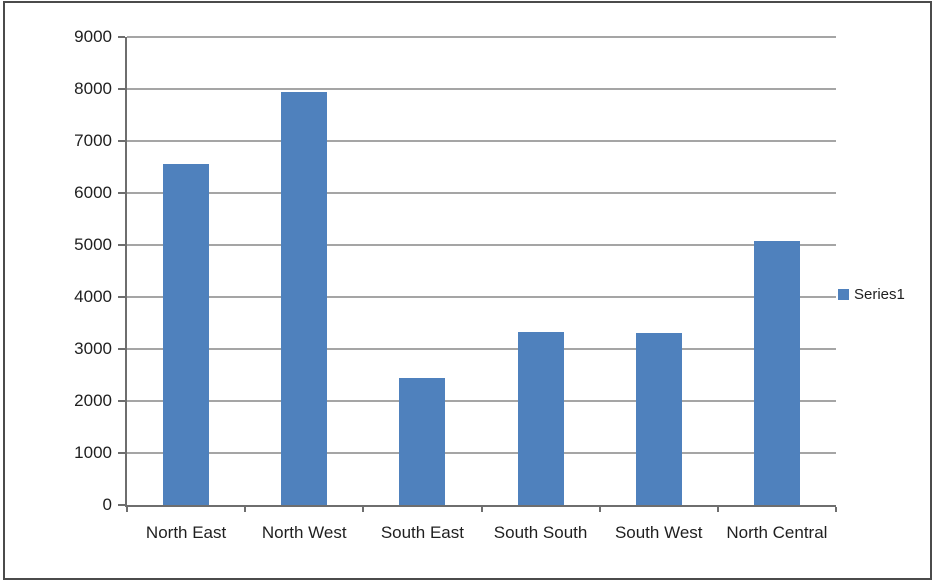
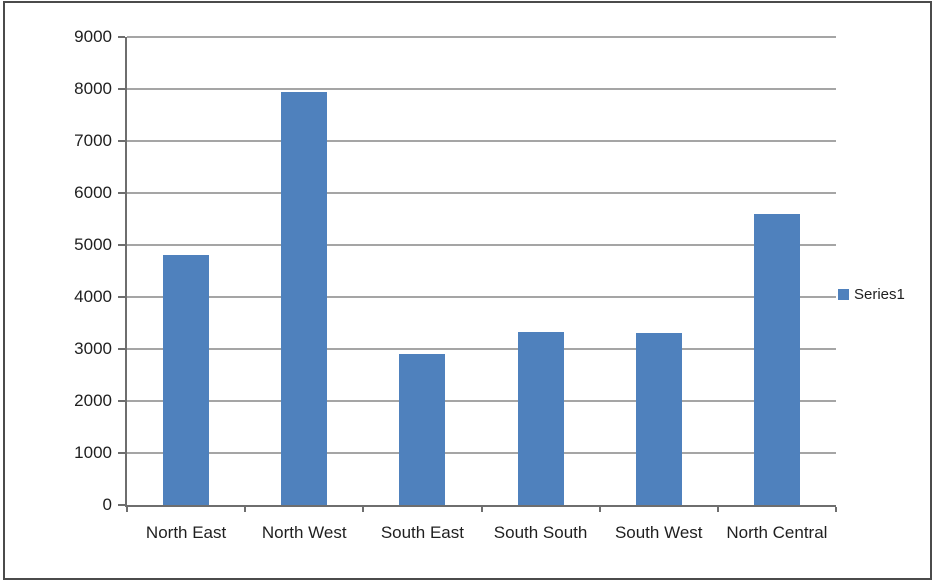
North East: 6600 -> 4800
South East: 2400 -> 2900
North Central: 5100 -> 5600
